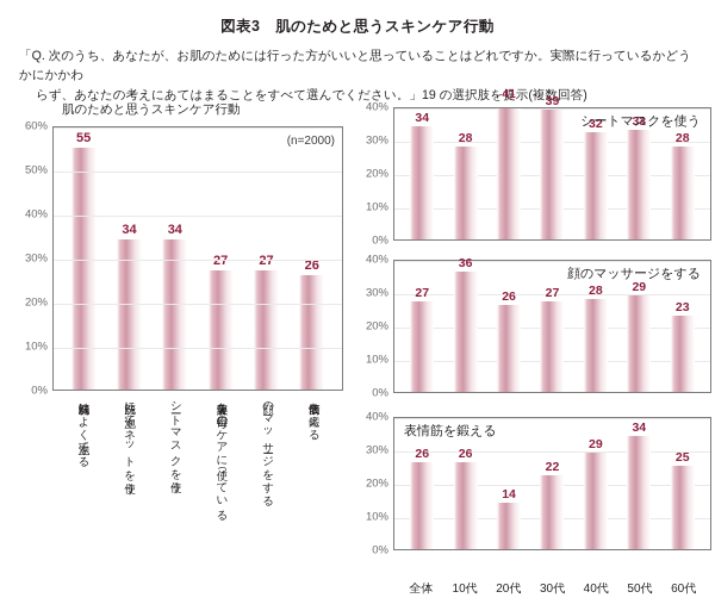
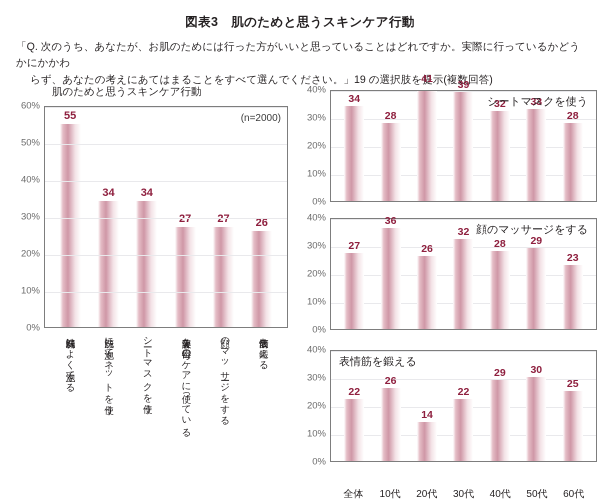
顔のマッサージをする/30代: 27 -> 32
表情筋を鍛える/全体: 26 -> 22
表情筋を鍛える/50代: 34 -> 30
